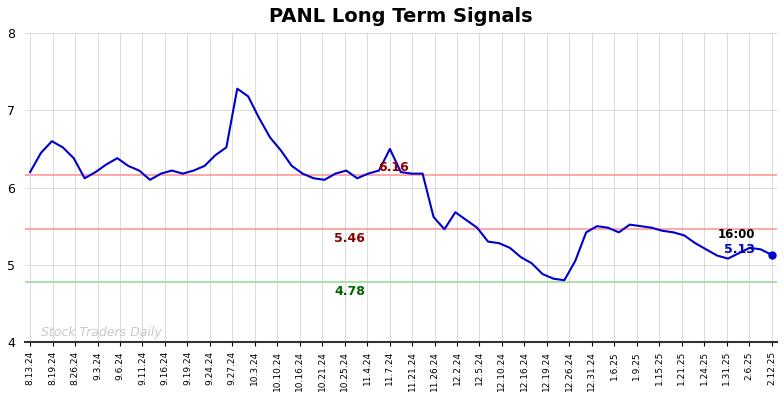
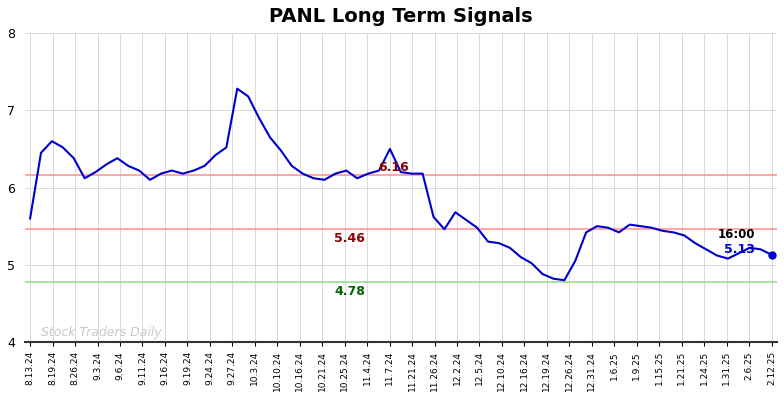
8.13.24: 6.20 -> 5.60
